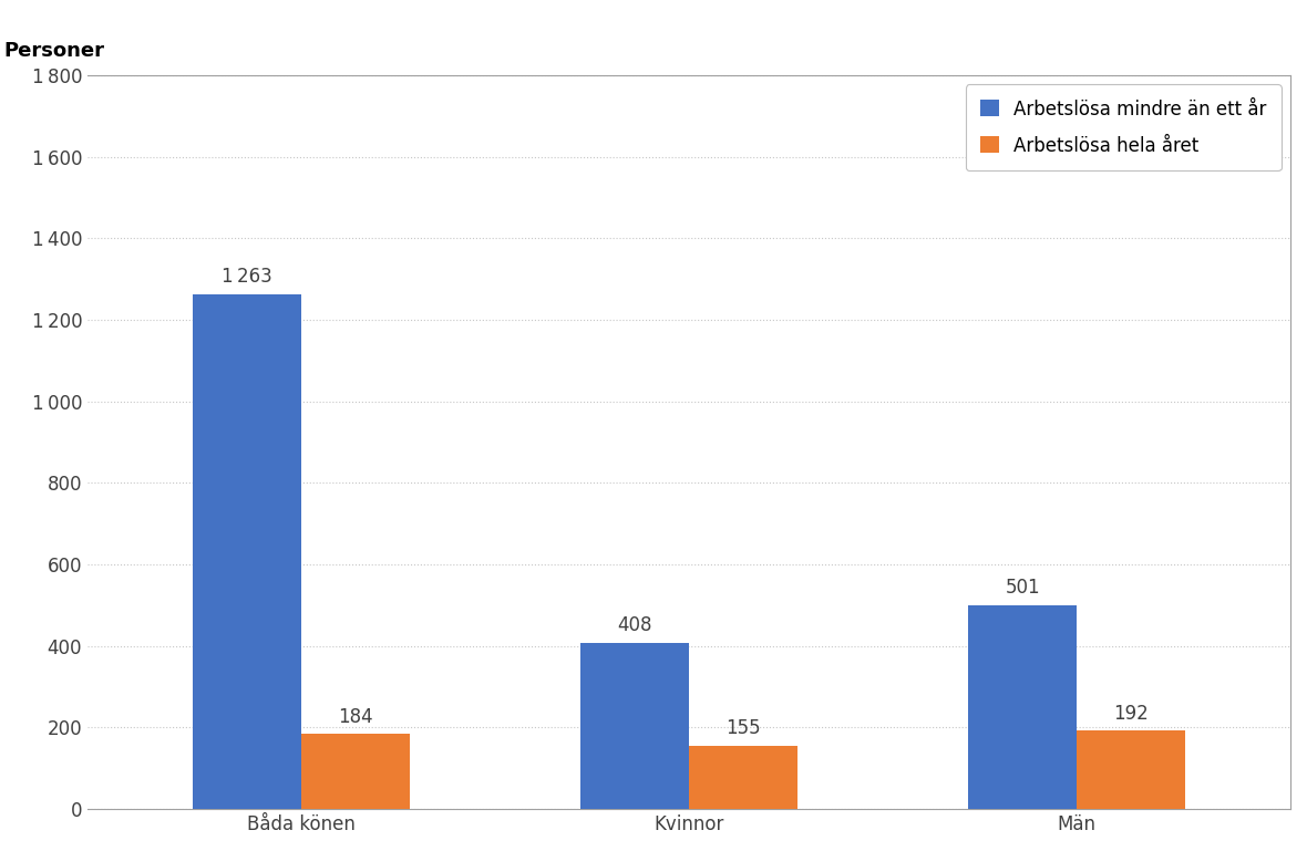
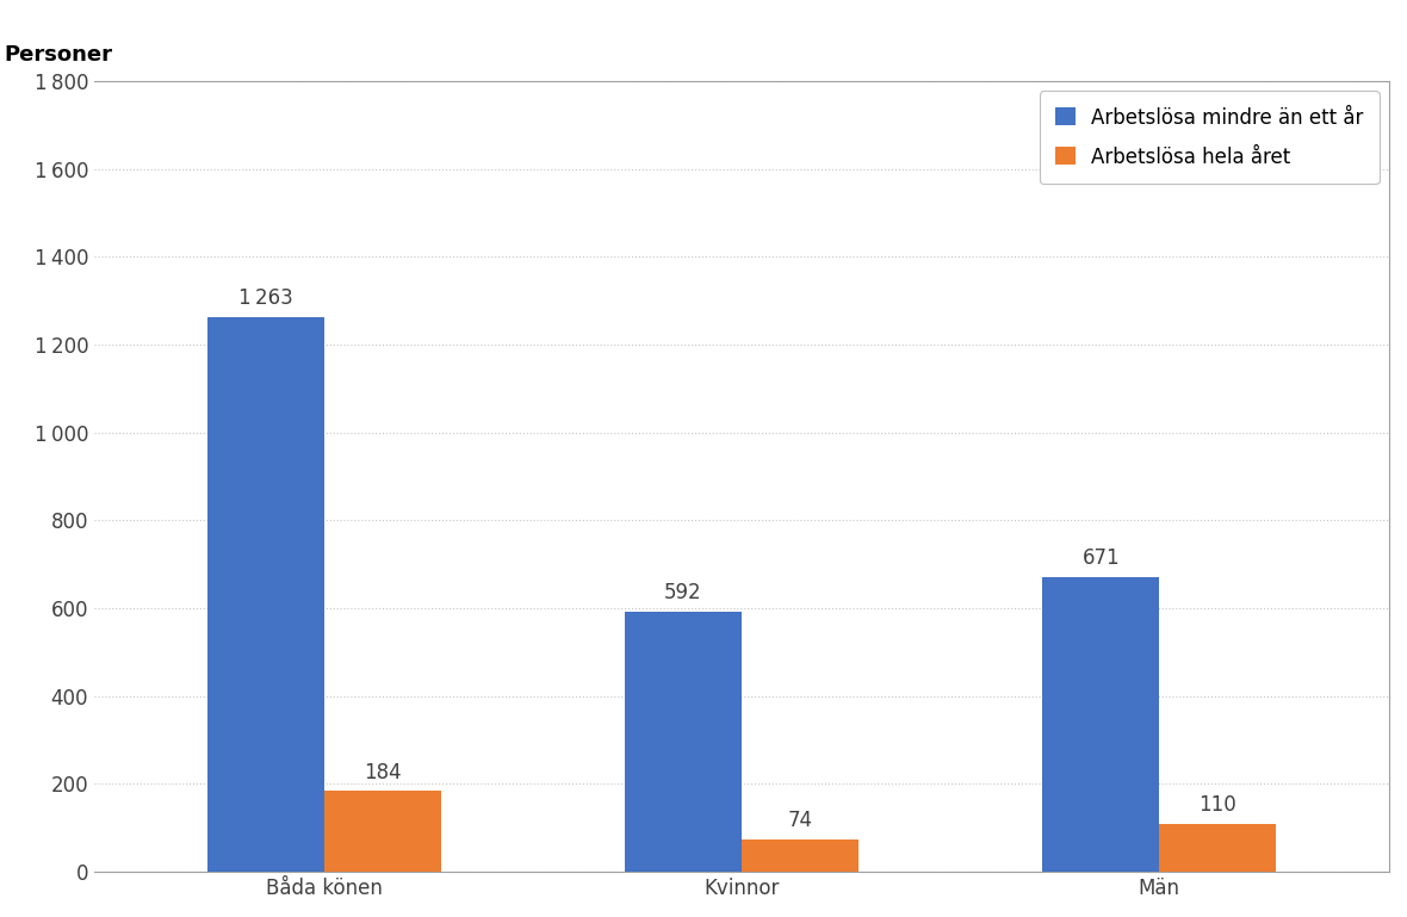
Arbetslösa mindre än ett år/Kvinnor: 408 -> 592
Arbetslösa hela året/Kvinnor: 155 -> 74
Arbetslösa mindre än ett år/Män: 501 -> 671
Arbetslösa hela året/Män: 192 -> 110
